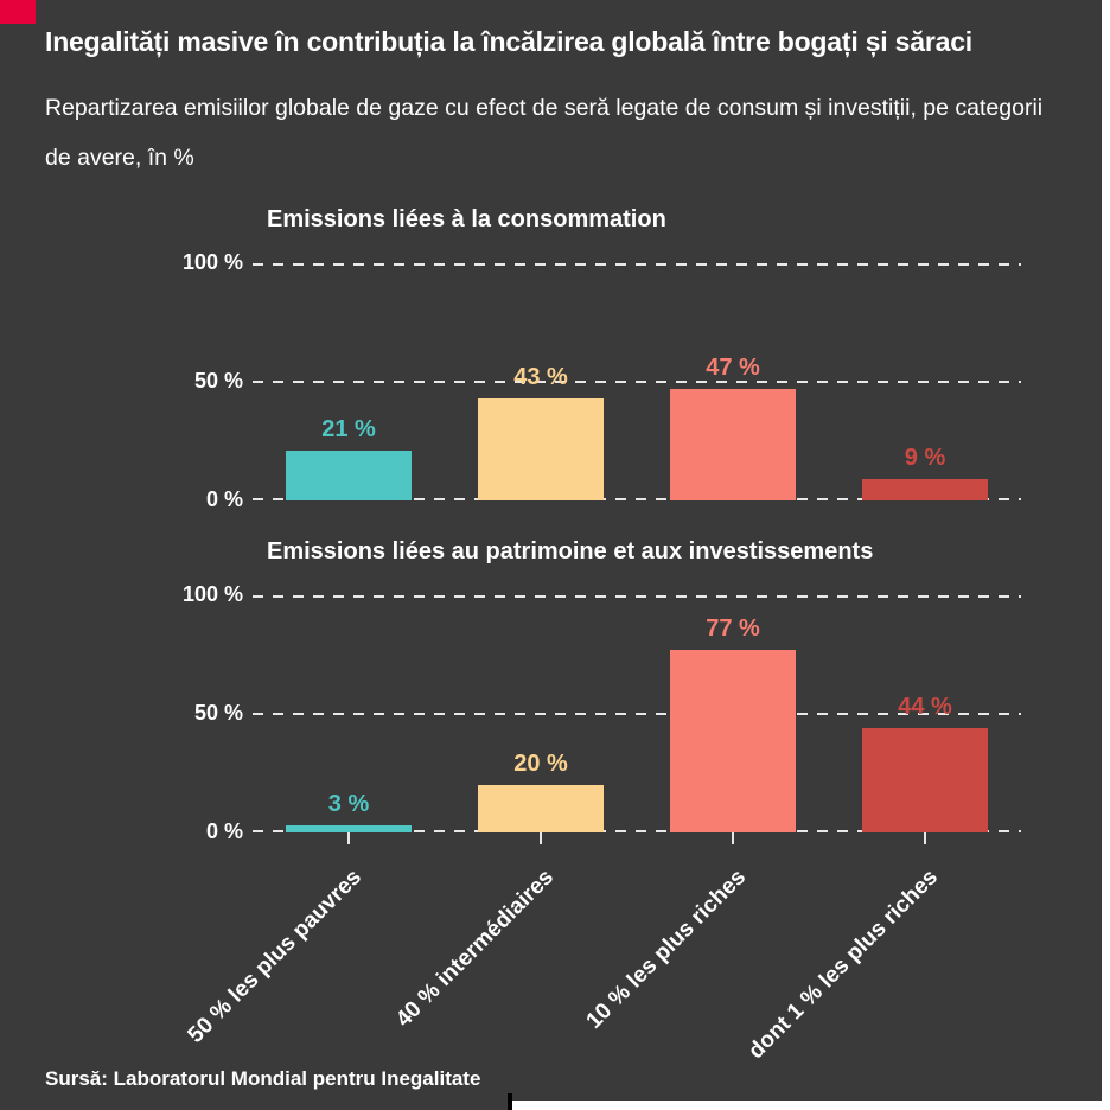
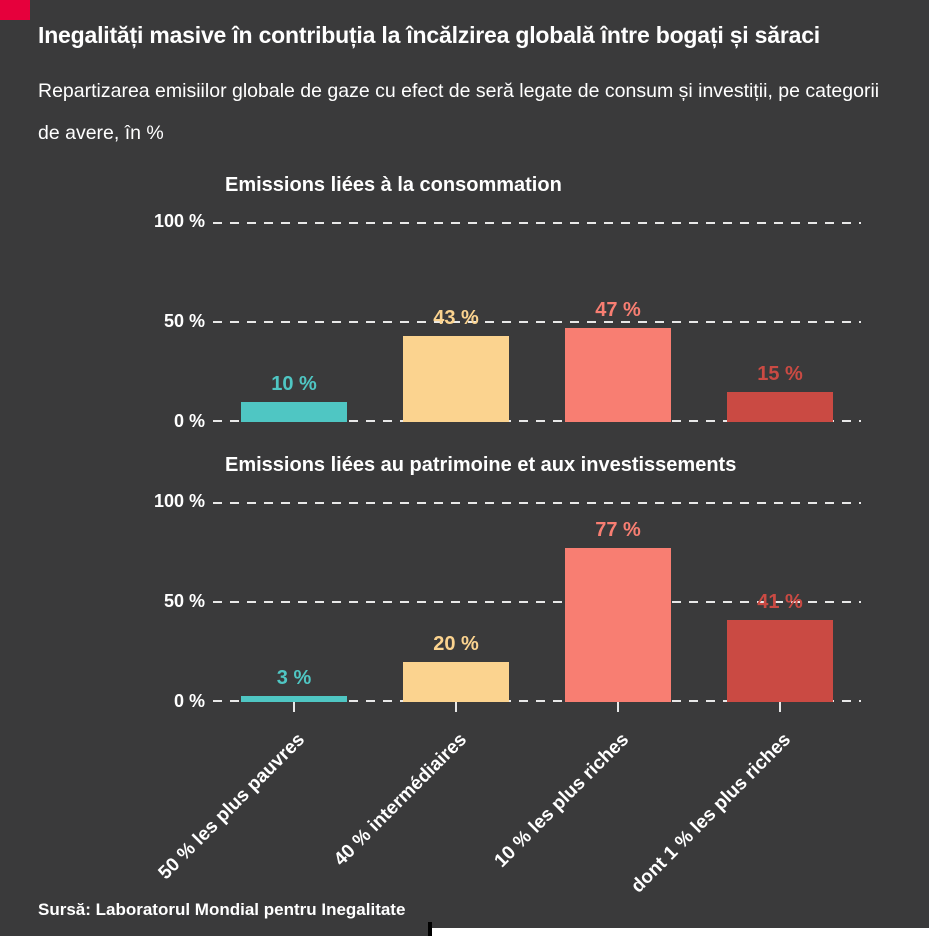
Emissions liées à la consommation/50 % les plus pauvres: 21 -> 10
Emissions liées à la consommation/dont 1 % les plus riches: 9 -> 15
Emissions liées au patrimoine et aux investissements/dont 1 % les plus riches: 44 -> 41
